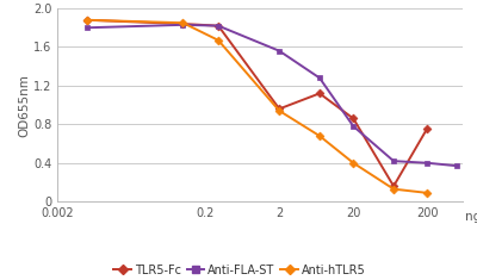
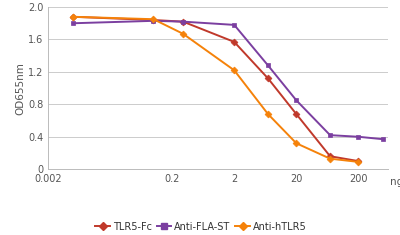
TLR5-Fc/2: 0.96 -> 1.57
Anti-FLA-ST/2: 1.56 -> 1.78
Anti-hTLR5/2: 0.94 -> 1.22
TLR5-Fc/20: 0.86 -> 0.68
Anti-FLA-ST/20: 0.78 -> 0.85
Anti-hTLR5/20: 0.40 -> 0.32
TLR5-Fc/200: 0.76 -> 0.10
